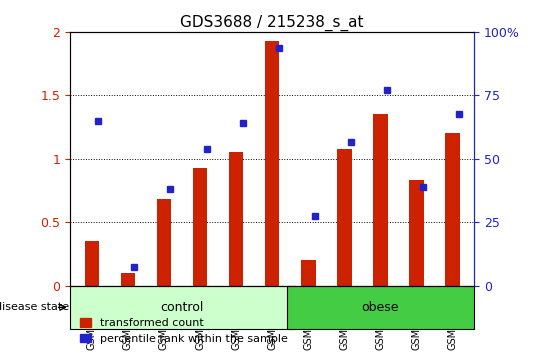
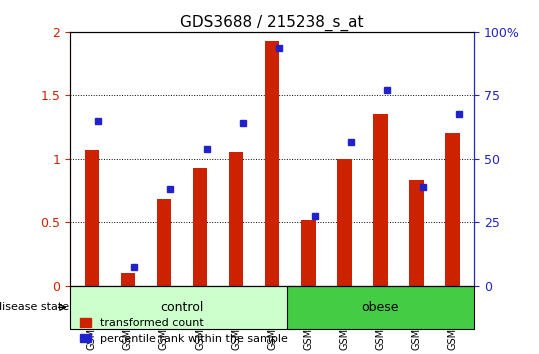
transformed count/GSM243215: 0.35 -> 1.07
transformed count/GSM243225: 0.20 -> 0.52
transformed count/GSM243226: 1.08 -> 1.00
